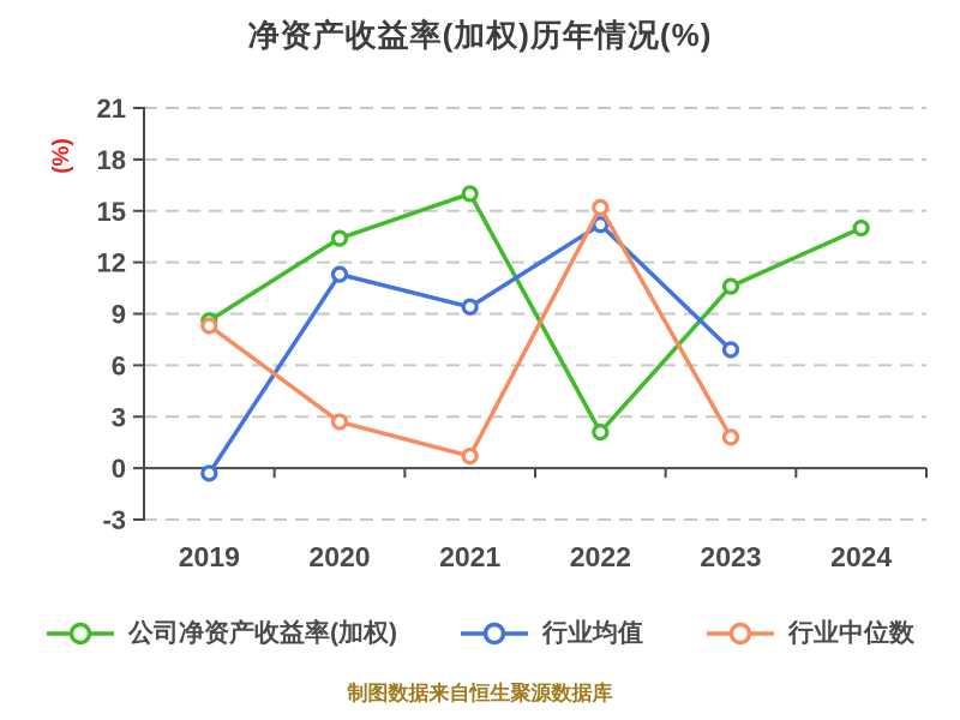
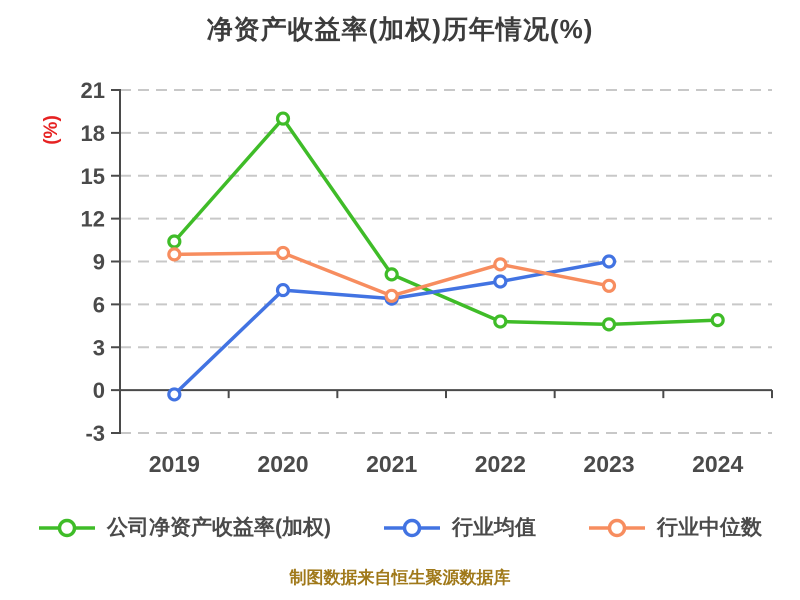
公司净资产收益率(加权)/2019: 8.6 -> 10.4
行业中位数/2019: 8.3 -> 9.5
公司净资产收益率(加权)/2020: 13.4 -> 19.0
行业均值/2020: 11.3 -> 7.0
行业中位数/2020: 2.7 -> 9.6
公司净资产收益率(加权)/2021: 16.0 -> 8.1
行业均值/2021: 9.4 -> 6.4
行业中位数/2021: 0.7 -> 6.6
公司净资产收益率(加权)/2022: 2.1 -> 4.8
行业均值/2022: 14.2 -> 7.6
行业中位数/2022: 15.2 -> 8.8
公司净资产收益率(加权)/2023: 10.6 -> 4.6
行业均值/2023: 6.9 -> 9.0
行业中位数/2023: 1.8 -> 7.3
公司净资产收益率(加权)/2024: 14.0 -> 4.9
